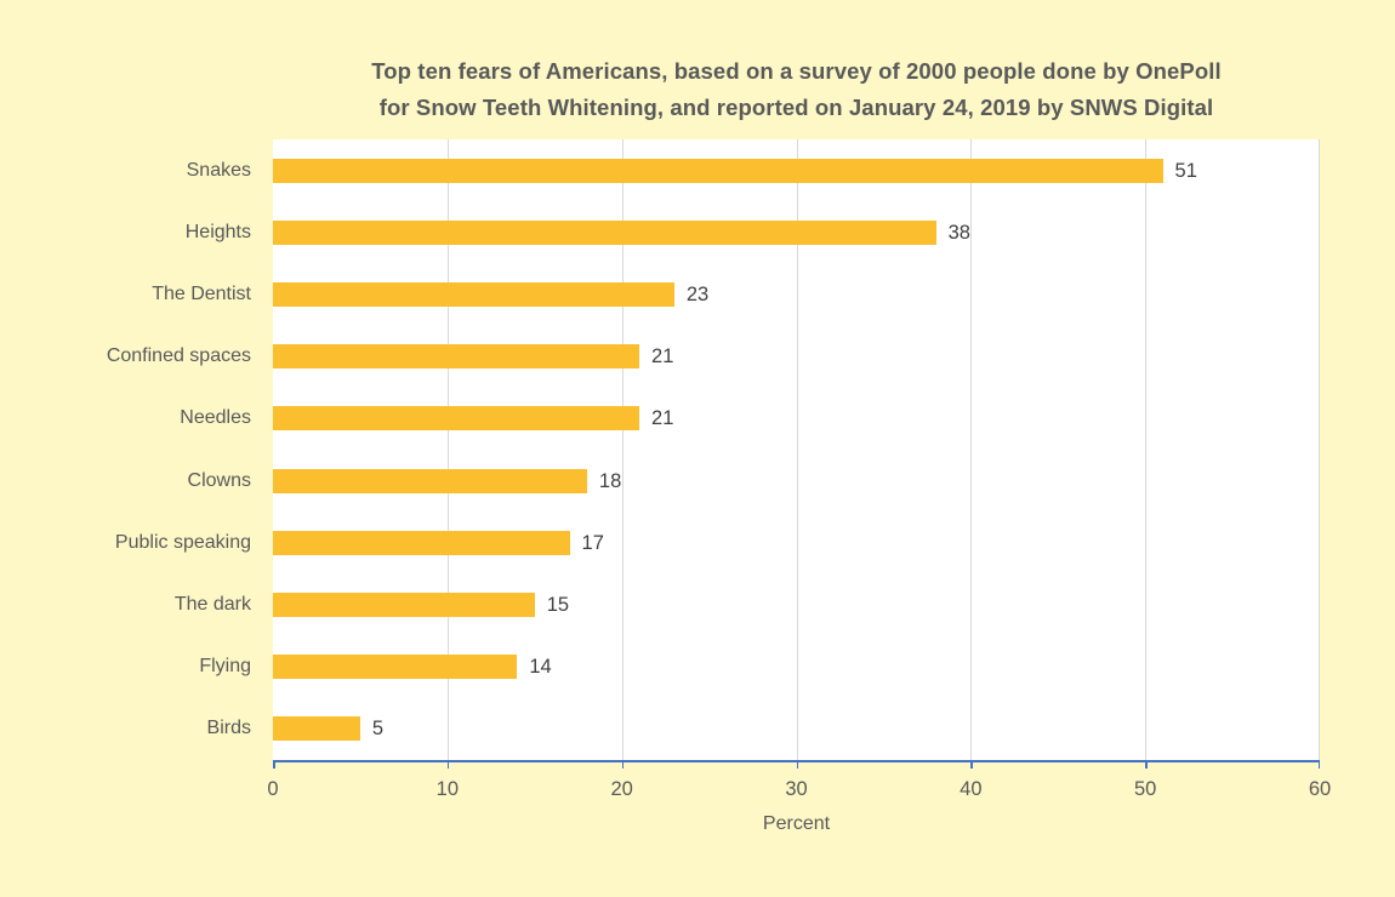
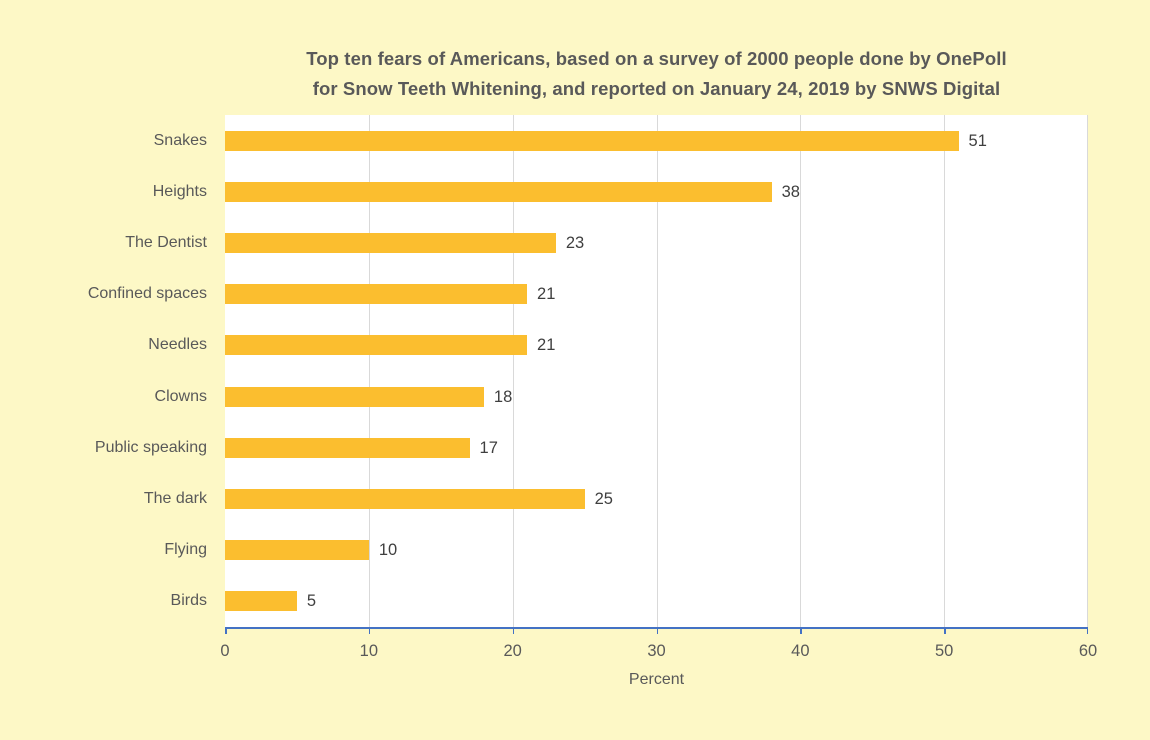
The dark: 15 -> 25
Flying: 14 -> 10
